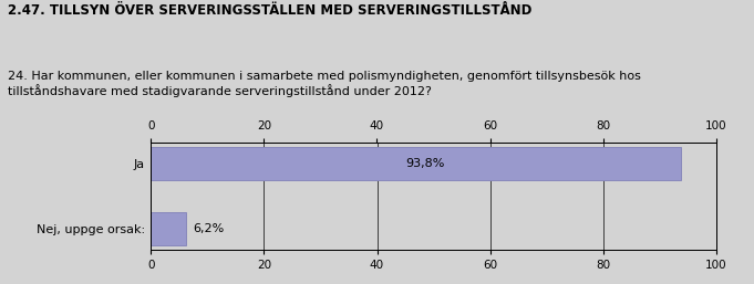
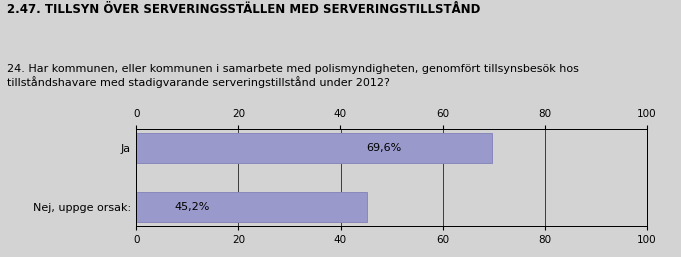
Ja: 93,8% -> 69,6%
Nej, uppge orsak:: 6,2% -> 45,2%
